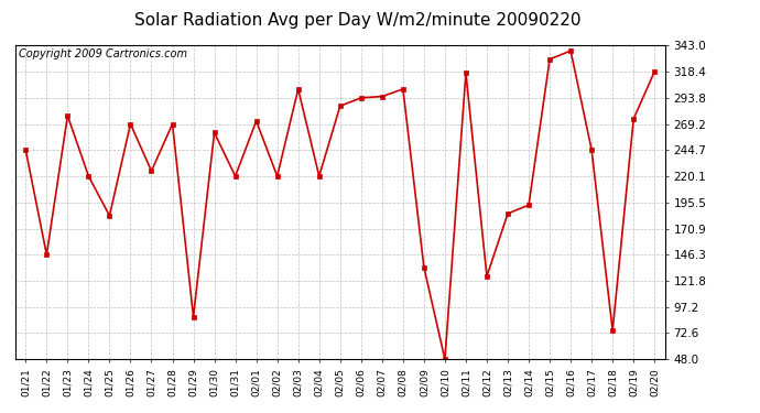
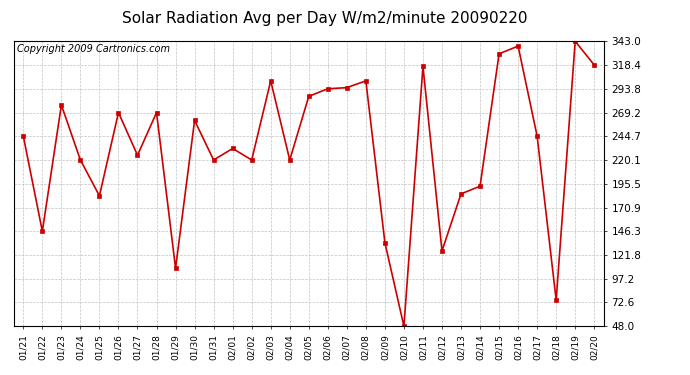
01/29: 88 -> 108
02/01: 272 -> 232
02/19: 274 -> 343
